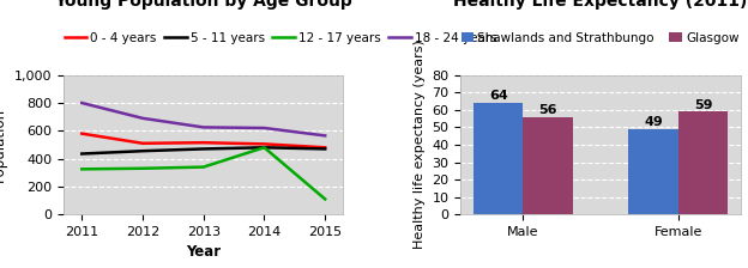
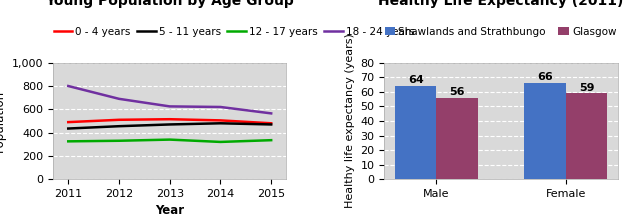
0 - 4 years/2011: 580 -> 490
12 - 17 years/2014: 480 -> 320
12 - 17 years/2015: 110 -> 340
Shawlands and Strathbungo/Female: 49 -> 66
